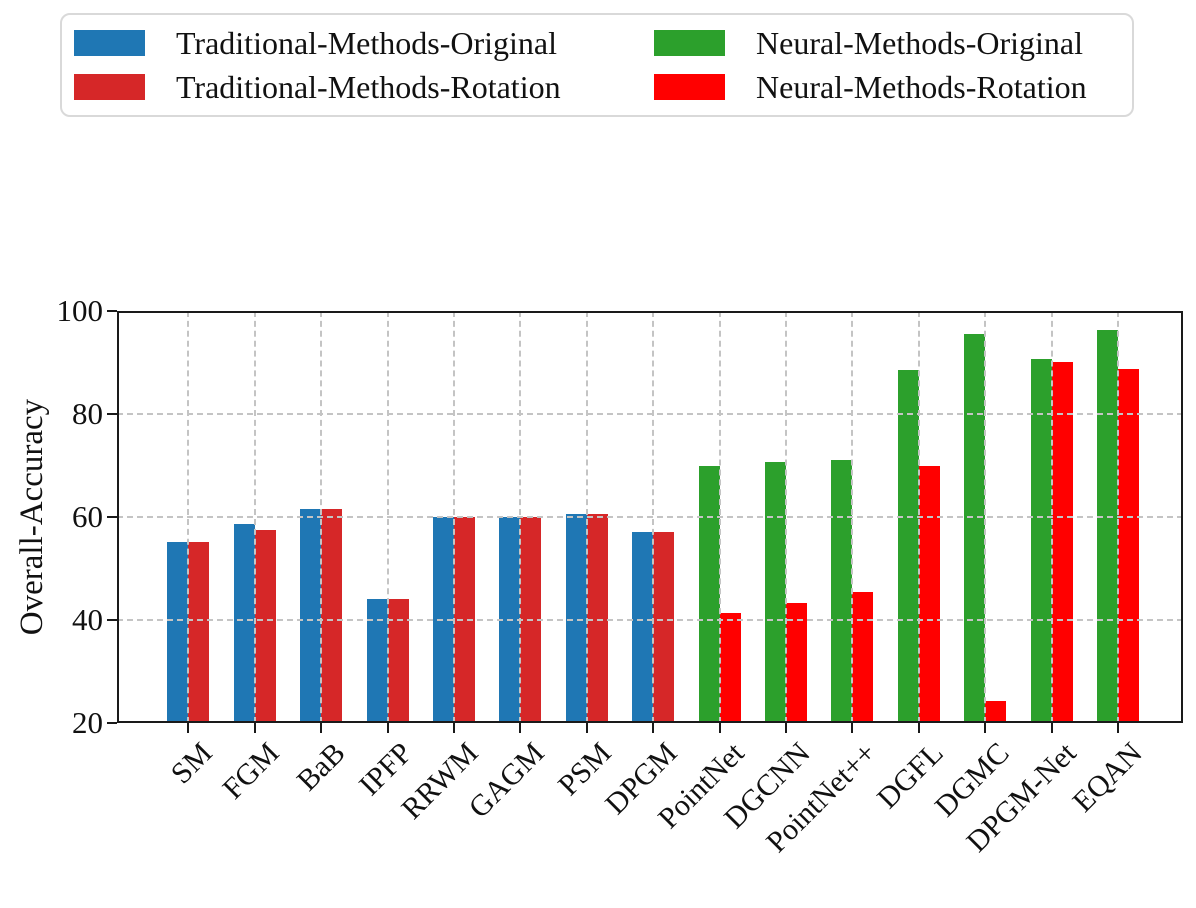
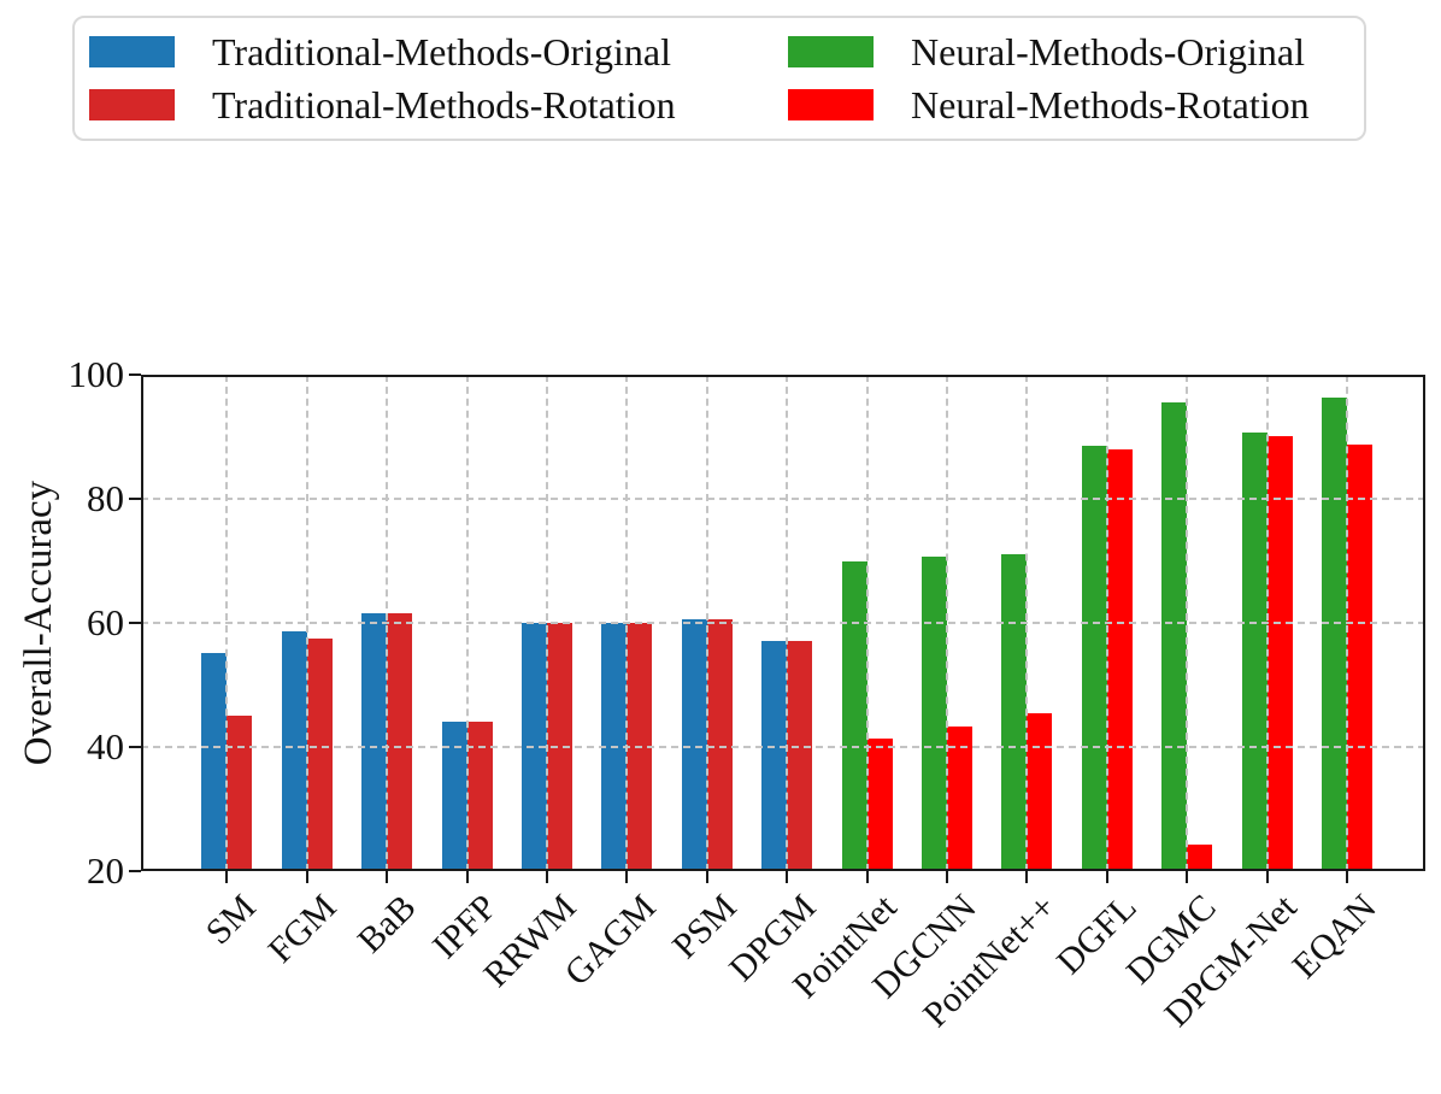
Traditional-Methods-Rotation/SM: 55 -> 45
Neural-Methods-Rotation/DGFL: 70 -> 88
